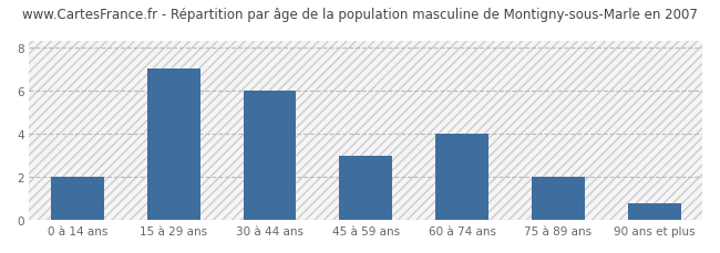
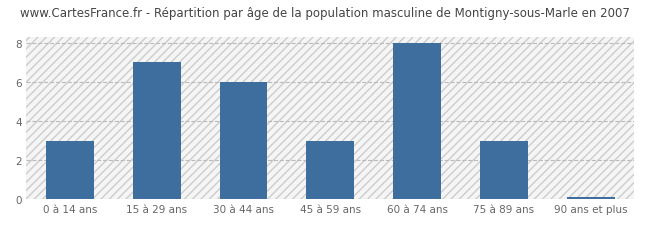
0 à 14 ans: 2.0 -> 3.0
60 à 74 ans: 4.0 -> 8.0
75 à 89 ans: 2.0 -> 3.0
90 ans et plus: 0.8 -> 0.1
